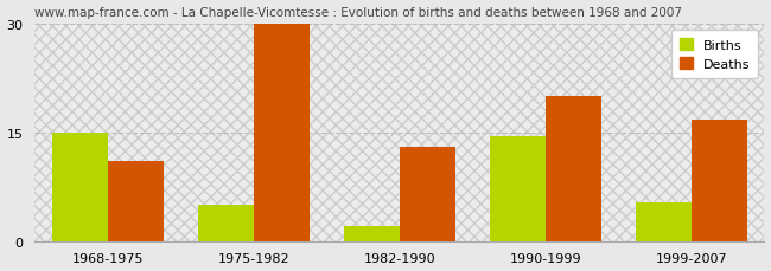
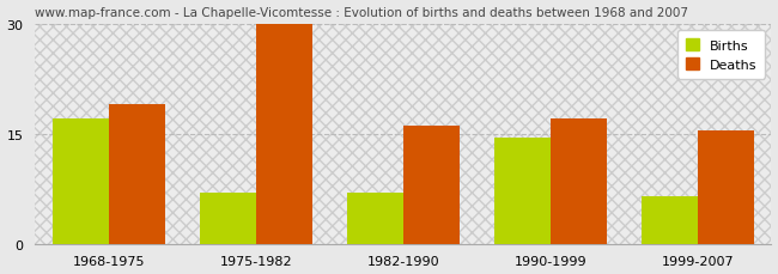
Births/1968-1975: 15.0 -> 17.0
Deaths/1968-1975: 11.0 -> 19.0
Births/1975-1982: 5.0 -> 7.0
Births/1982-1990: 2.0 -> 7.0
Deaths/1982-1990: 13.0 -> 16.0
Deaths/1990-1999: 20.0 -> 17.0
Births/1999-2007: 5.4 -> 6.5
Deaths/1999-2007: 16.8 -> 15.5
